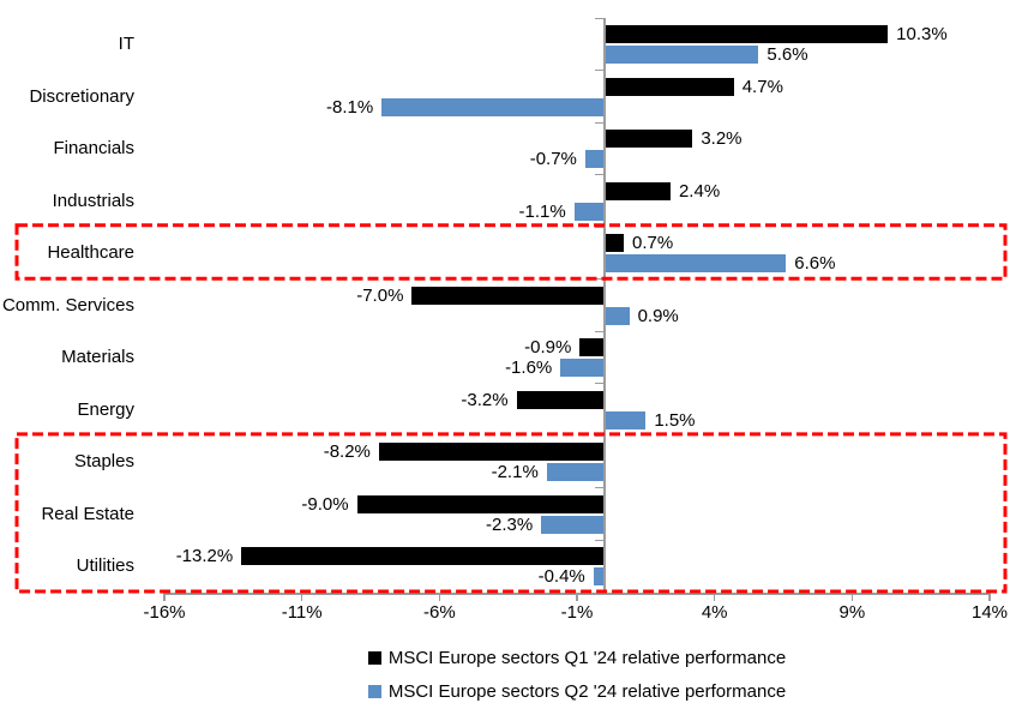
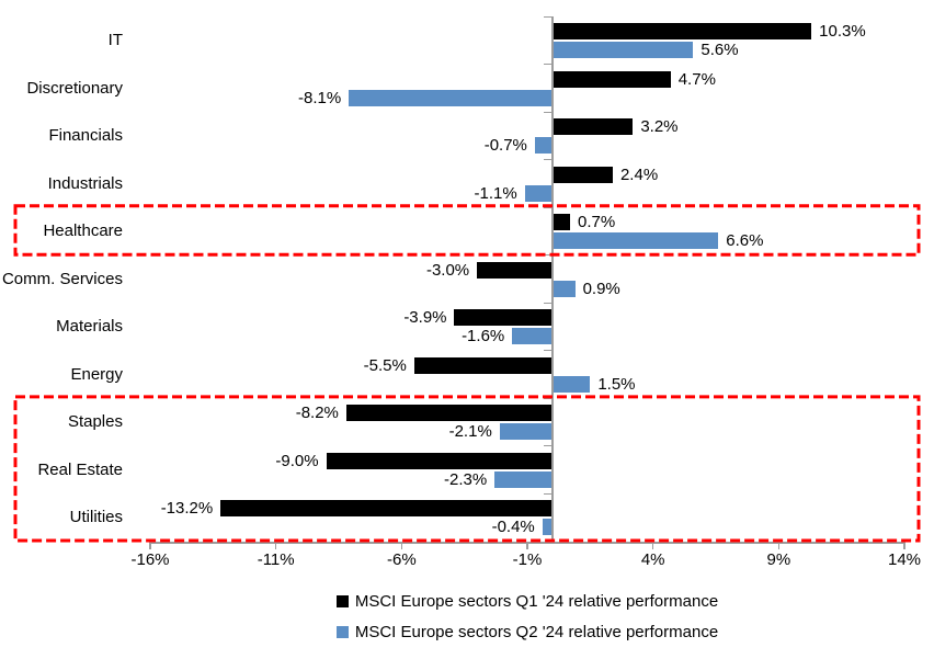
MSCI Europe sectors Q1 '24 relative performance/Comm. Services: -7.0% -> -3.0%
MSCI Europe sectors Q1 '24 relative performance/Materials: -0.9% -> -3.9%
MSCI Europe sectors Q1 '24 relative performance/Energy: -3.2% -> -5.5%
